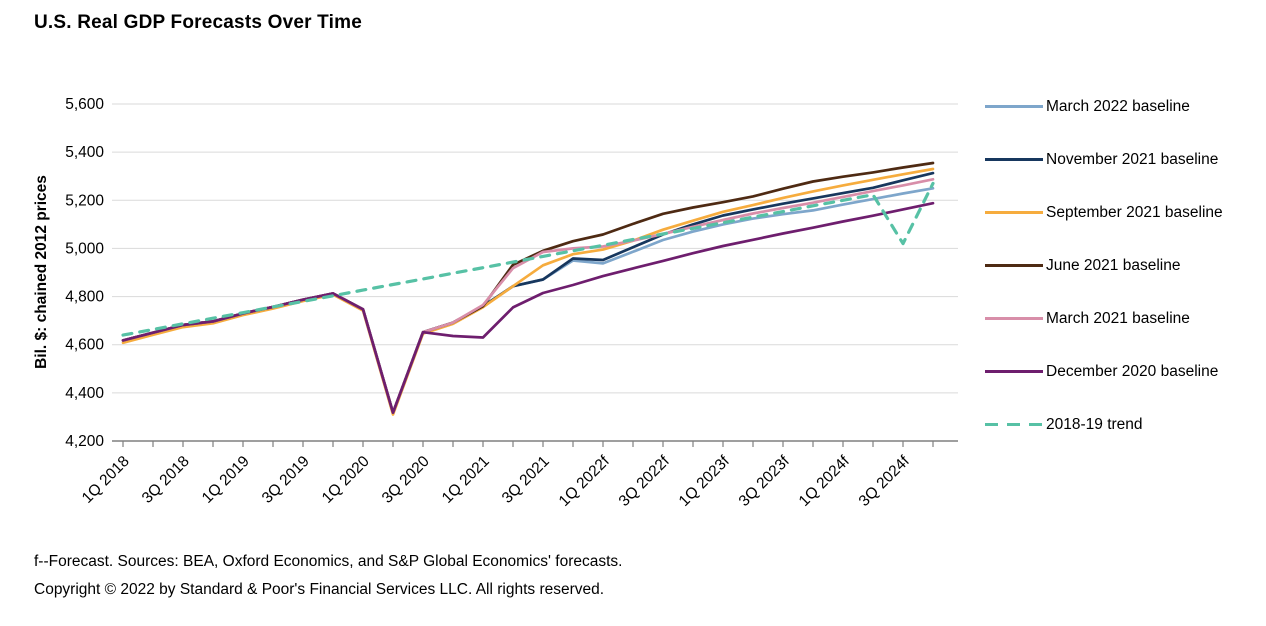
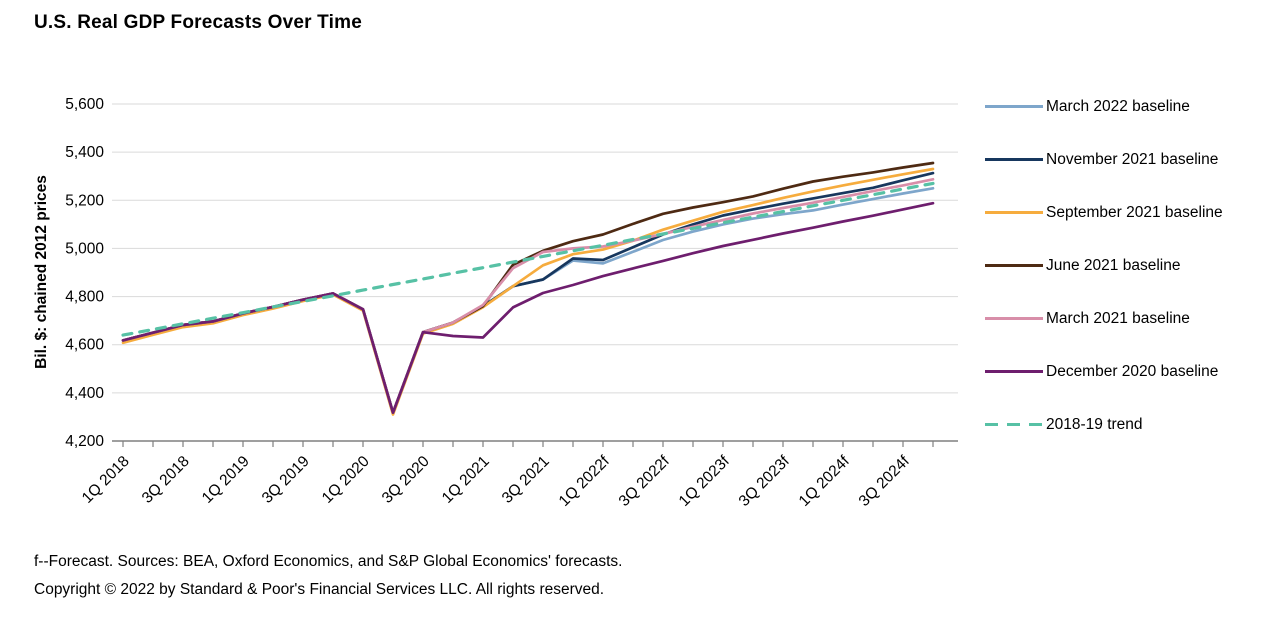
2018-19 trend/3Q 2024f: 5020 -> 5250
